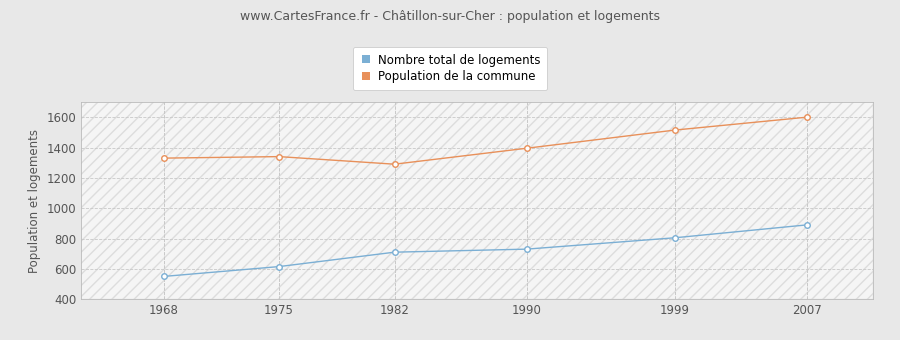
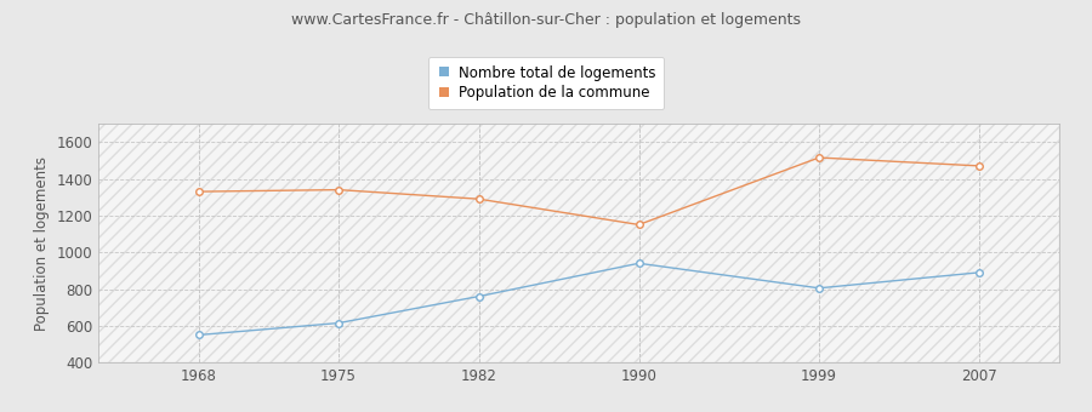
Nombre total de logements/1982: 710 -> 760
Nombre total de logements/1990: 730 -> 940
Population de la commune/1990: 1400 -> 1150
Population de la commune/2007: 1600 -> 1470
